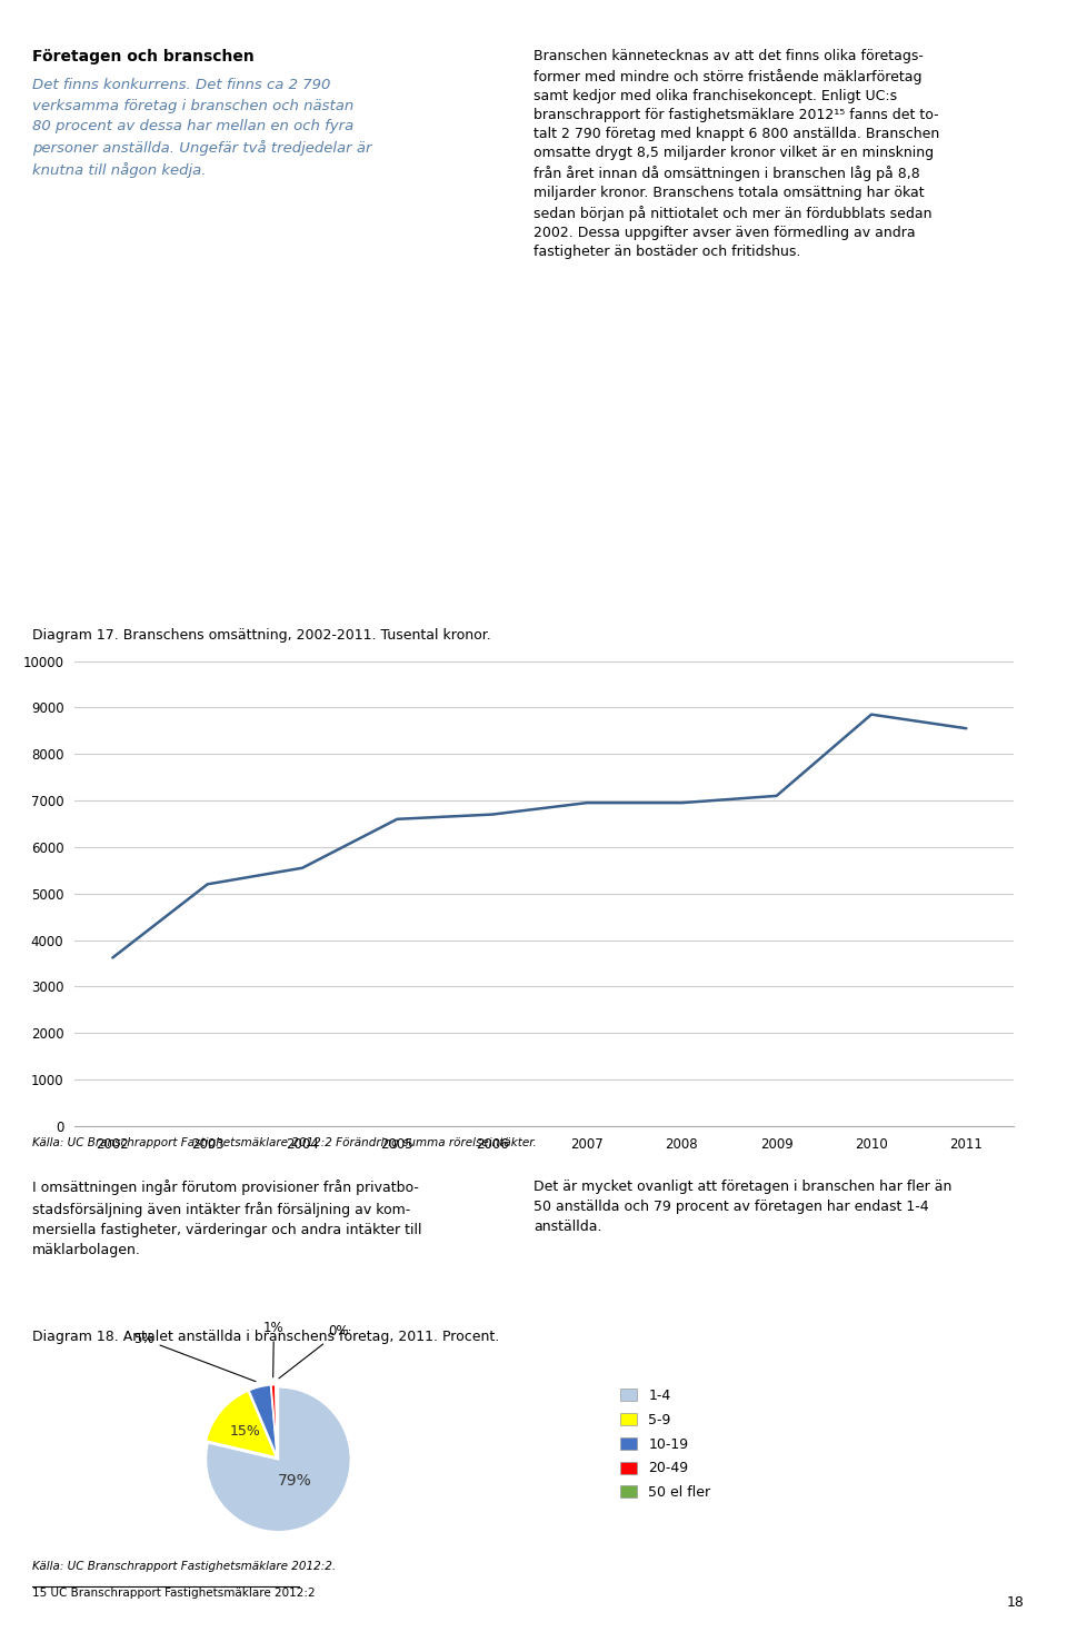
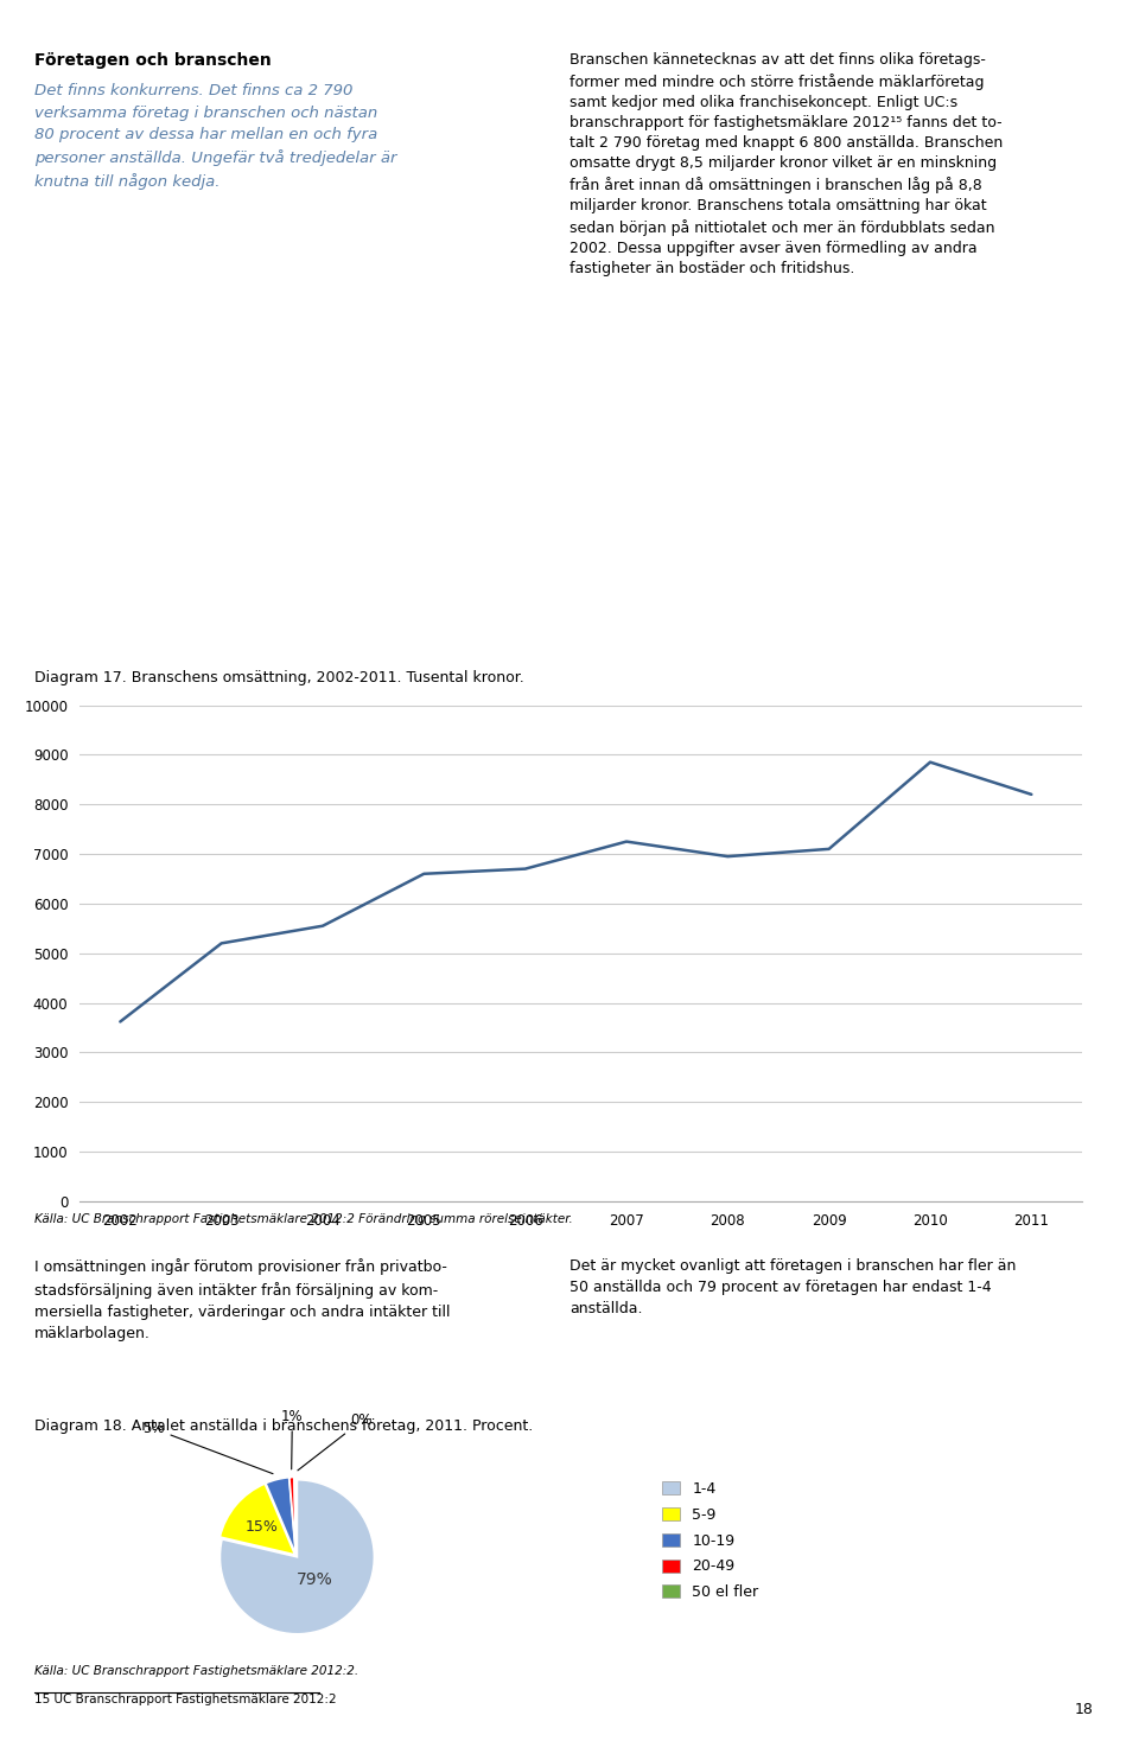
2007: 6950 -> 7250
2011: 8550 -> 8200
